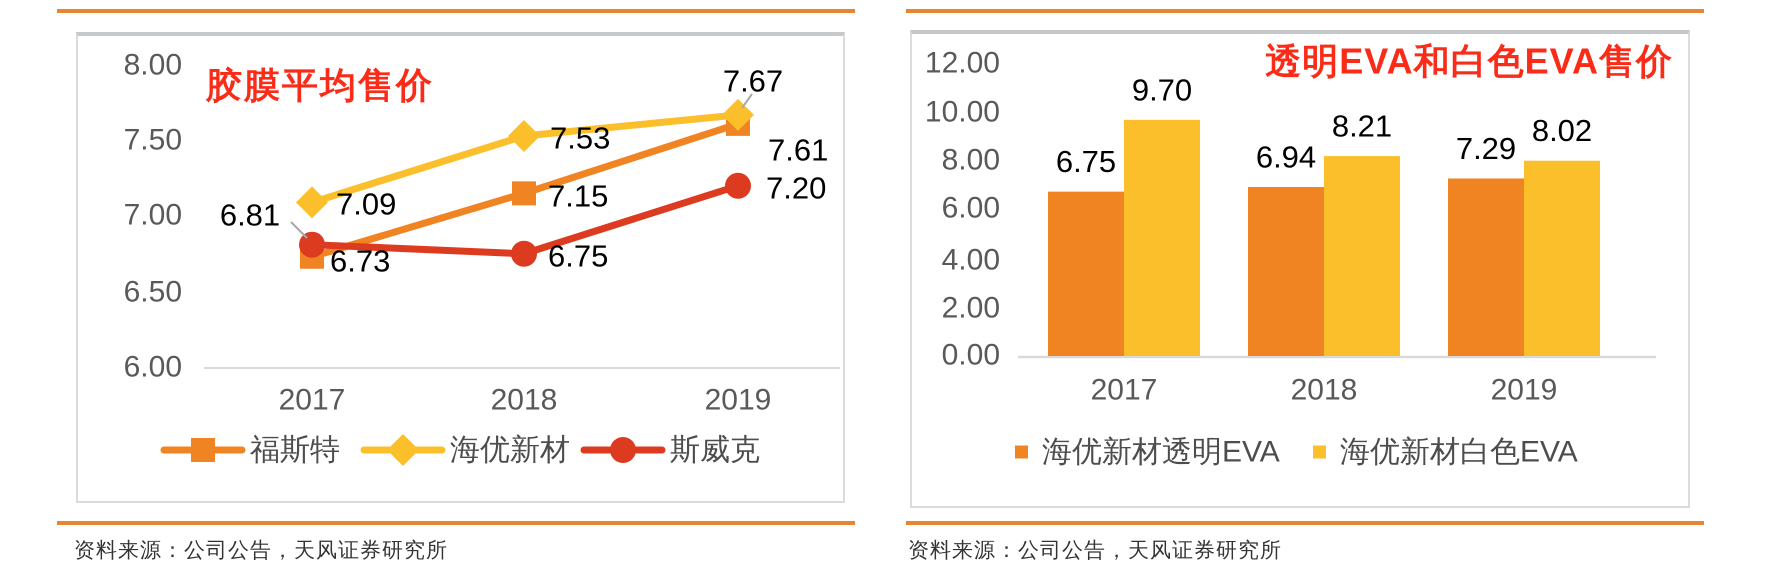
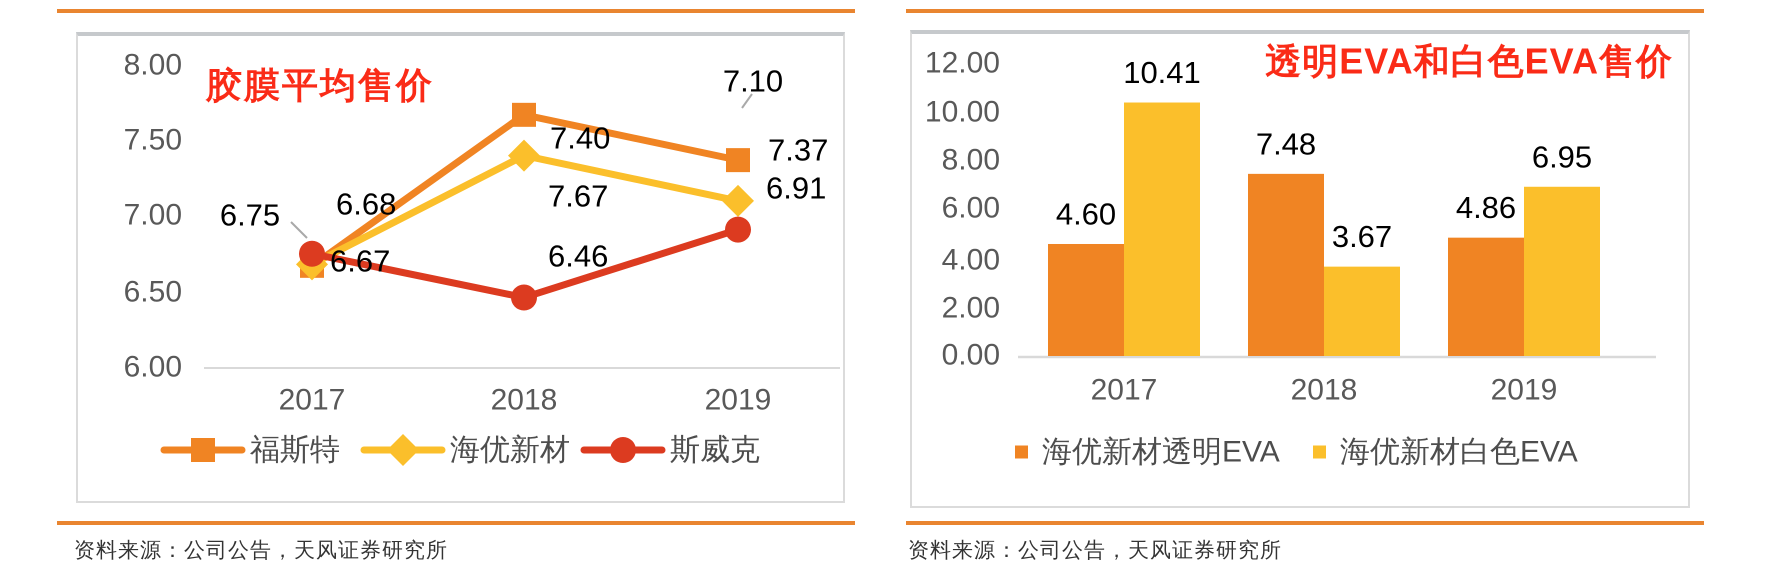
胶膜平均售价/福斯特/2017: 6.73 -> 6.67
胶膜平均售价/海优新材/2017: 7.09 -> 6.68
胶膜平均售价/斯威克/2017: 6.81 -> 6.75
胶膜平均售价/福斯特/2018: 7.15 -> 7.67
胶膜平均售价/海优新材/2018: 7.53 -> 7.40
胶膜平均售价/斯威克/2018: 6.75 -> 6.46
胶膜平均售价/福斯特/2019: 7.61 -> 7.37
胶膜平均售价/海优新材/2019: 7.67 -> 7.10
胶膜平均售价/斯威克/2019: 7.20 -> 6.91
透明EVA和白色EVA售价/海优新材透明EVA/2017: 6.75 -> 4.60
透明EVA和白色EVA售价/海优新材白色EVA/2017: 9.70 -> 10.41
透明EVA和白色EVA售价/海优新材透明EVA/2018: 6.94 -> 7.48
透明EVA和白色EVA售价/海优新材白色EVA/2018: 8.21 -> 3.67
透明EVA和白色EVA售价/海优新材透明EVA/2019: 7.29 -> 4.86
透明EVA和白色EVA售价/海优新材白色EVA/2019: 8.02 -> 6.95
